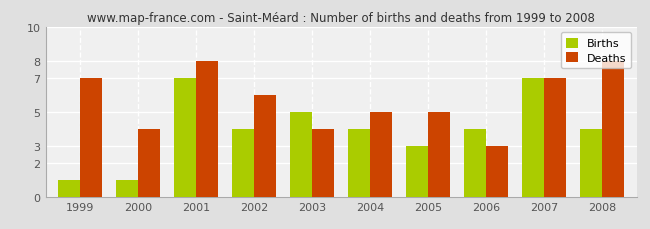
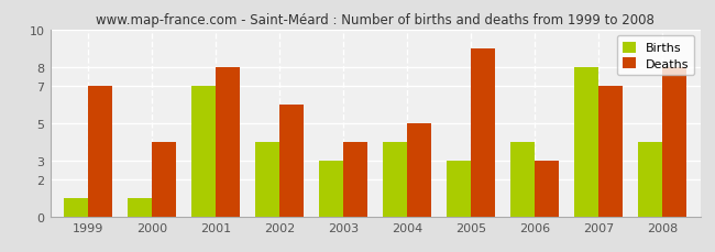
Births/2003: 5 -> 3
Deaths/2005: 5 -> 9
Births/2007: 7 -> 8
